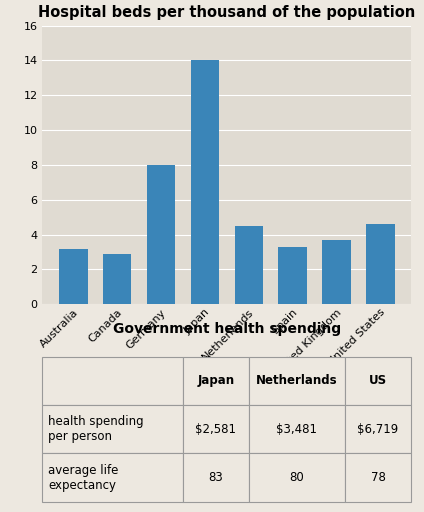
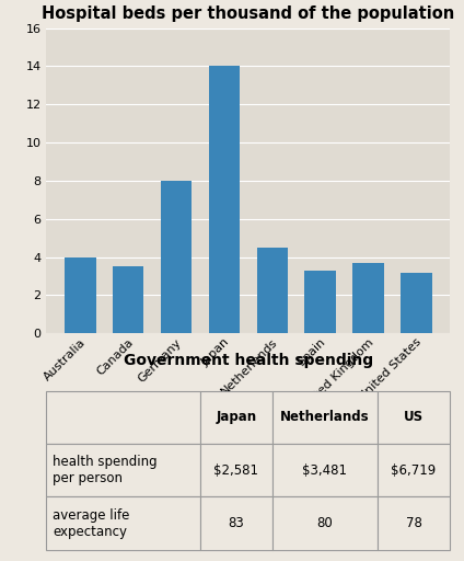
Australia: 3.2 -> 4.0
Canada: 2.9 -> 3.5
United States: 4.6 -> 3.2
